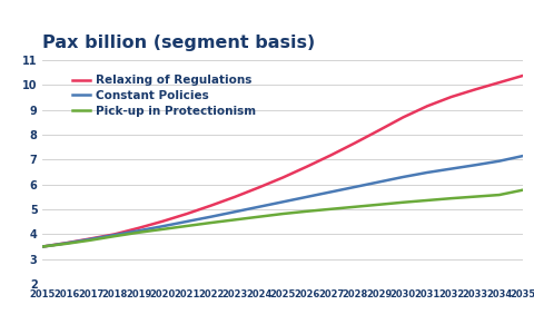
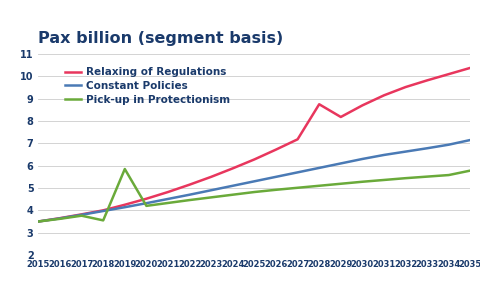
Pick-up in Protectionism/2018: 3.92 -> 3.55
Pick-up in Protectionism/2019: 4.07 -> 5.85
Relaxing of Regulations/2028: 7.67 -> 8.75
